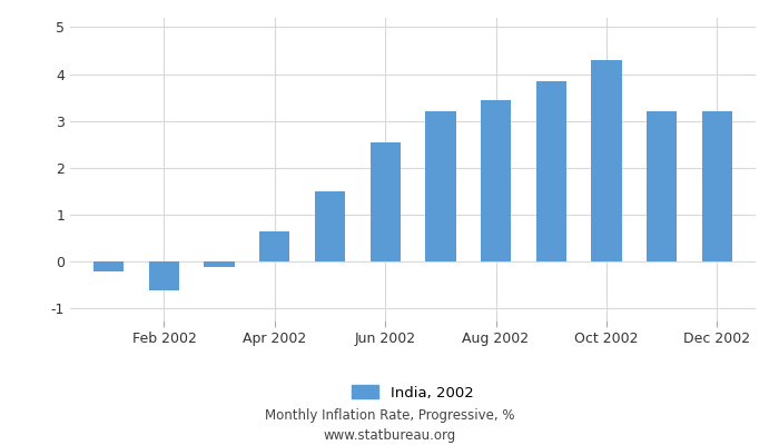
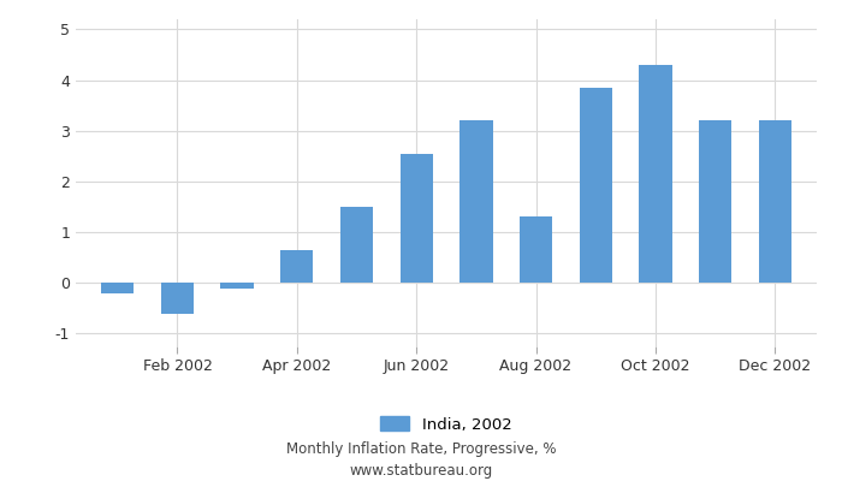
Aug 2002: 3.45 -> 1.30
